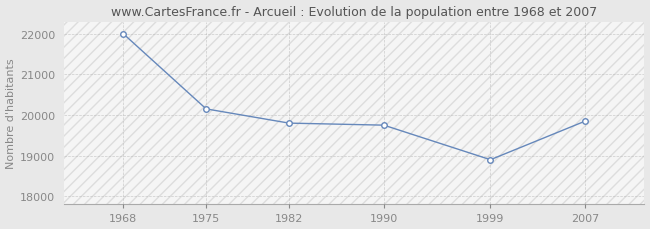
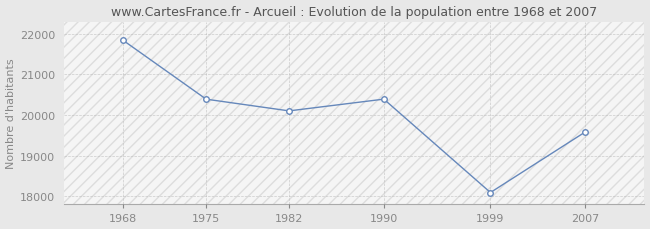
1968: 22000 -> 21840
1975: 20150 -> 20390
1982: 19800 -> 20100
1990: 19750 -> 20390
1999: 18900 -> 18090
2007: 19850 -> 19580
